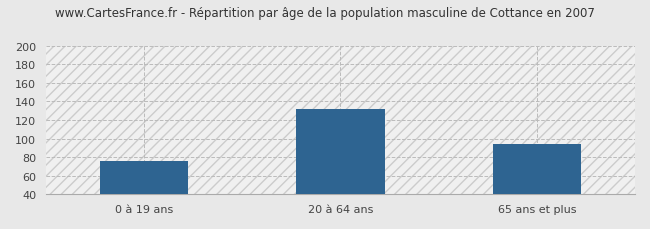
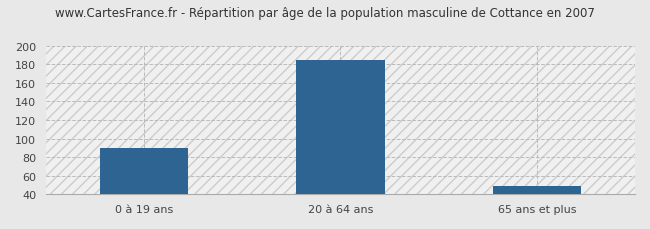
0 à 19 ans: 76 -> 90
20 à 64 ans: 132 -> 185
65 ans et plus: 94 -> 49
